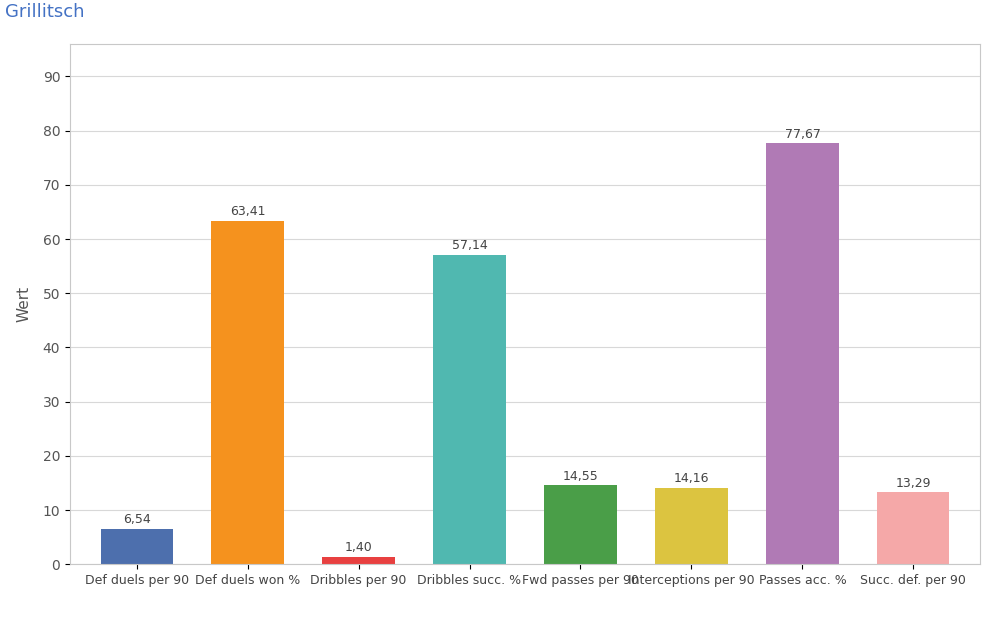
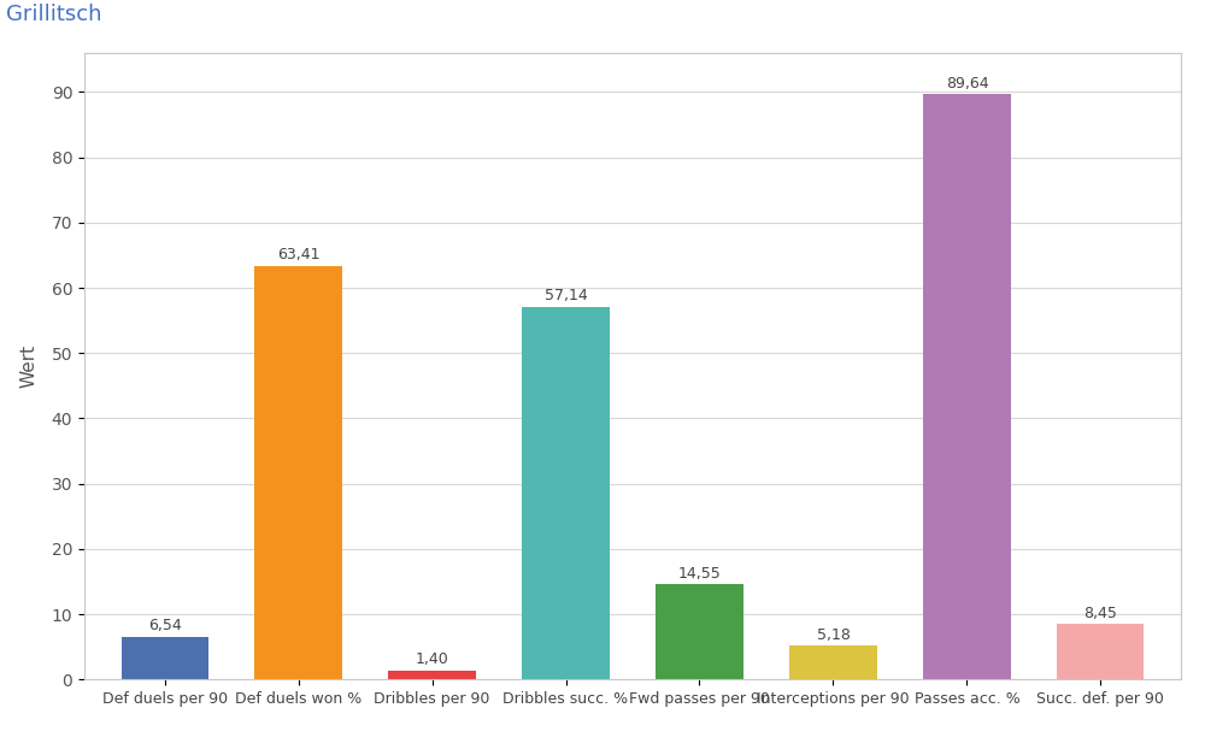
Interceptions per 90: 14,16 -> 5,18
Passes acc. %: 77,67 -> 89,64
Succ. def. per 90: 13,29 -> 8,45
